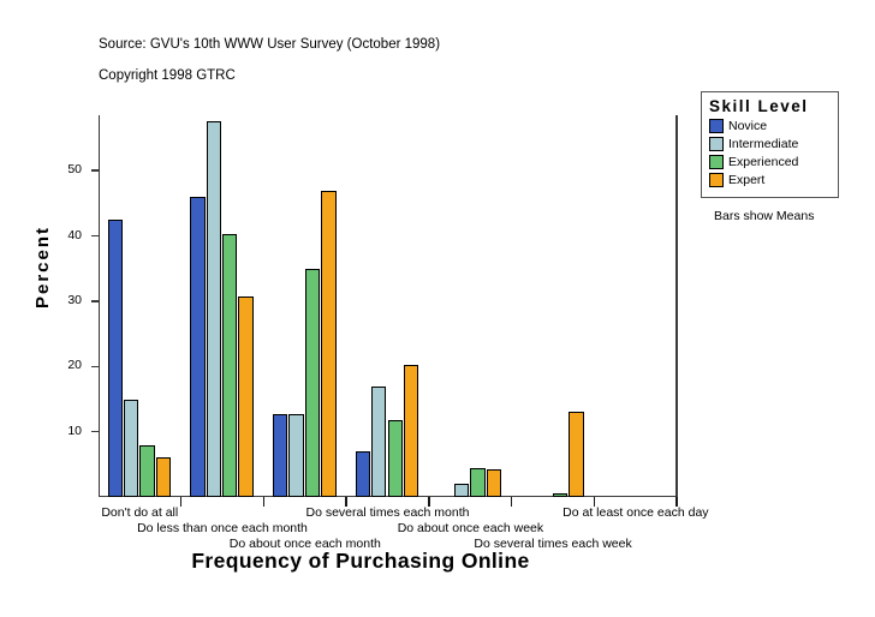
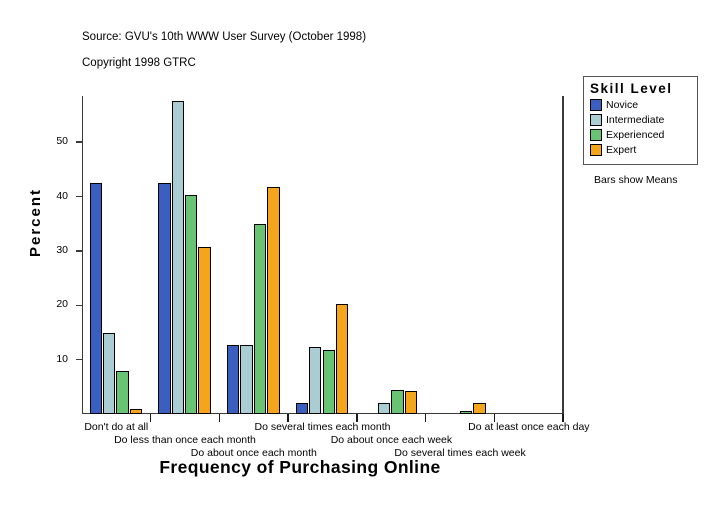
Expert/Don't do at all: 6 -> 1
Novice/Do less than once each month: 46 -> 42
Expert/Do about once each month: 47 -> 42
Novice/Do several times each month: 7 -> 2
Intermediate/Do several times each month: 17 -> 12
Expert/Do several times each week: 13 -> 2
